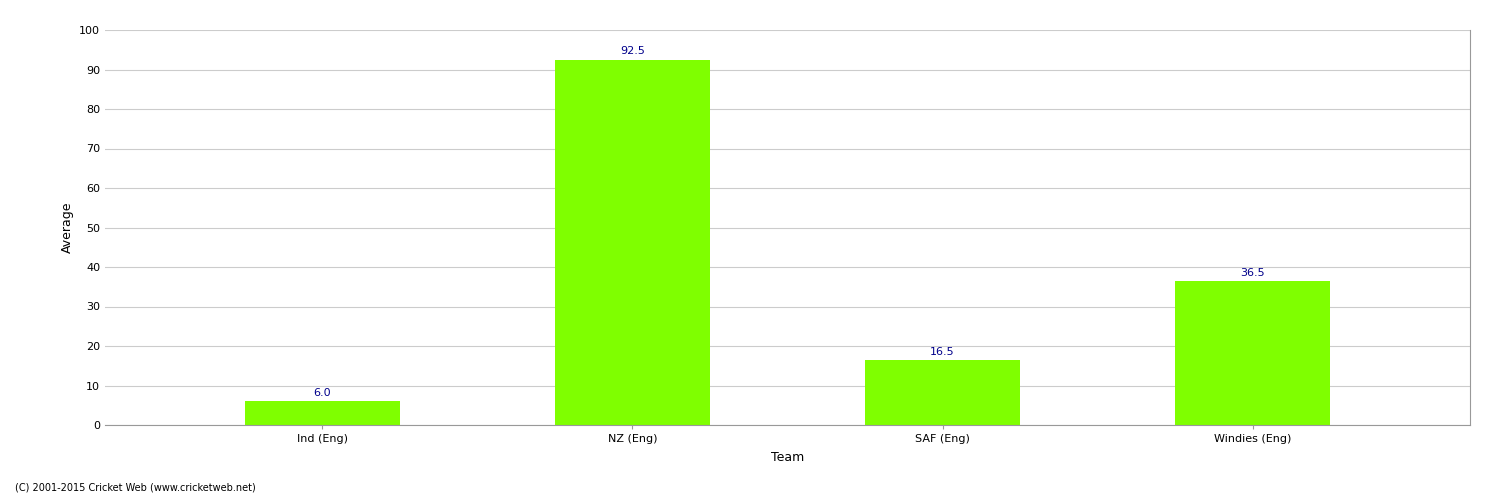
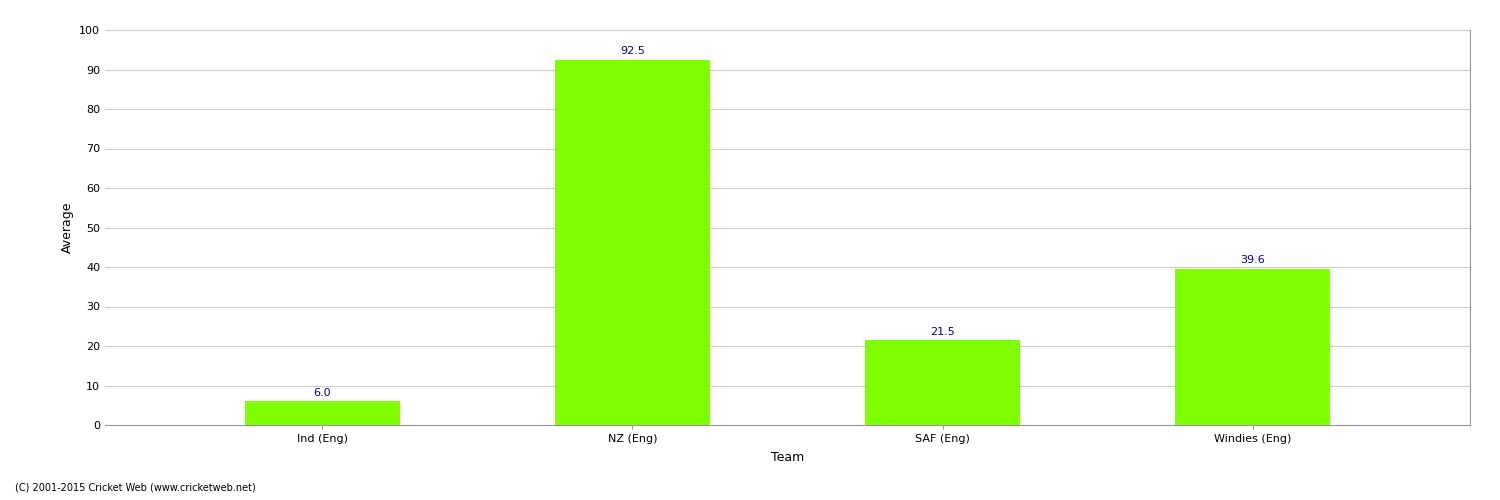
SAF (Eng): 16.5 -> 21.5
Windies (Eng): 36.5 -> 39.6
